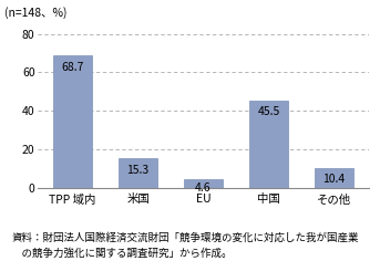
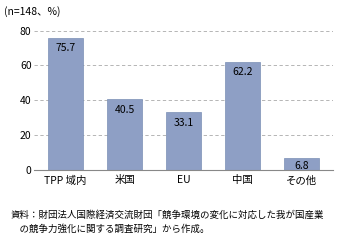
TPP 域内: 68.7 -> 75.7
米国: 15.3 -> 40.5
EU: 4.6 -> 33.1
中国: 45.5 -> 62.2
その他: 10.4 -> 6.8
